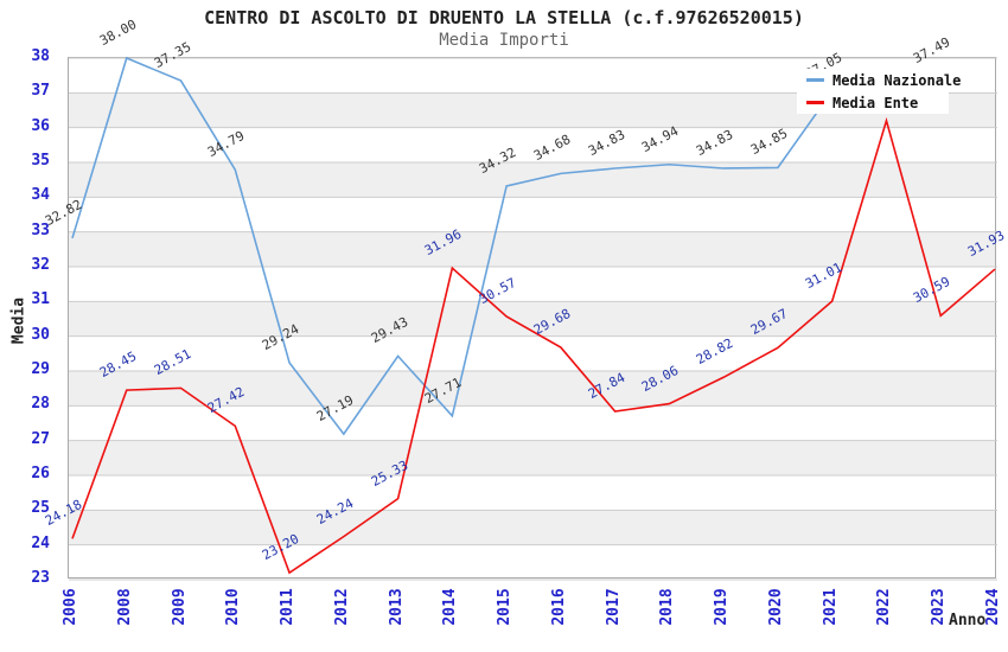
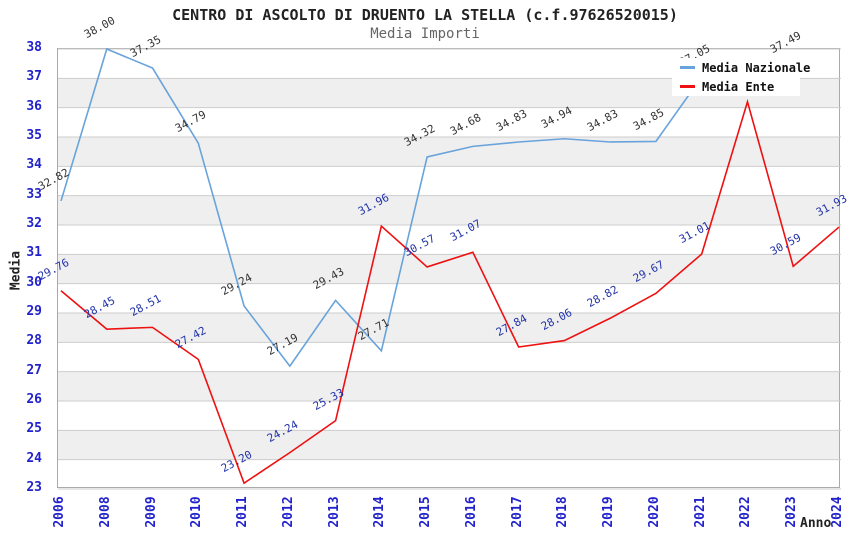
Media Ente/2006: 24.18 -> 29.76
Media Ente/2016: 29.68 -> 31.07
